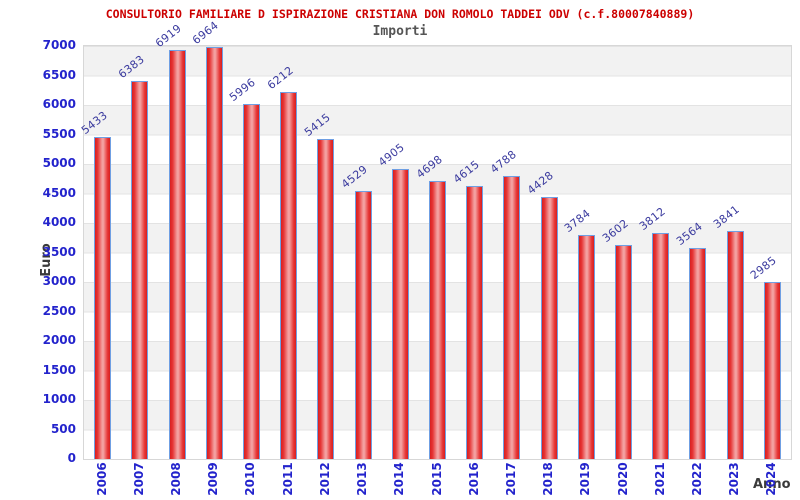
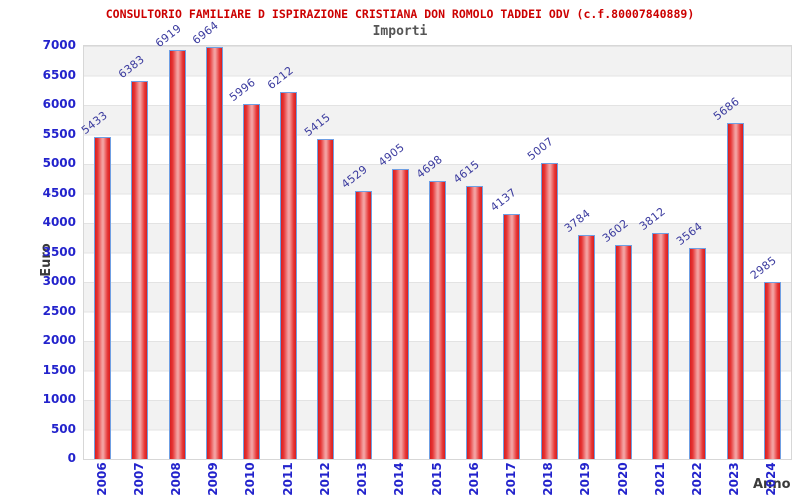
2017: 4788 -> 4137
2018: 4428 -> 5007
2023: 3841 -> 5686
